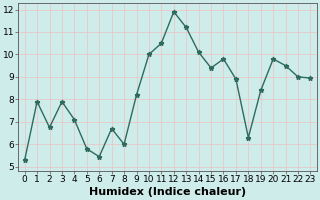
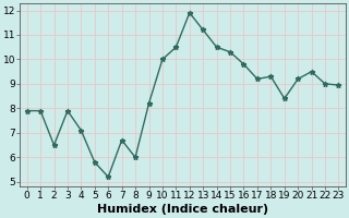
0: 5.30 -> 7.90
2: 6.75 -> 6.50
6: 5.45 -> 5.20
14: 10.10 -> 10.50
15: 9.40 -> 10.30
17: 8.90 -> 9.20
18: 6.30 -> 9.30
20: 9.80 -> 9.20
